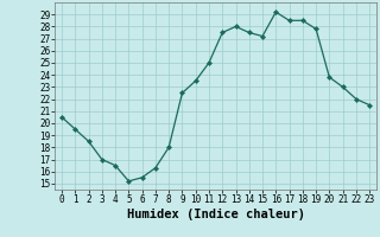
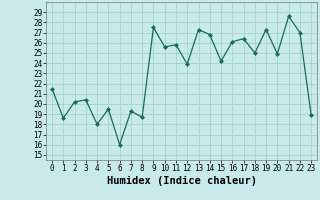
0: 20.5 -> 21.5
1: 19.5 -> 18.6
2: 18.5 -> 20.2
3: 17.0 -> 20.4
4: 16.5 -> 18.0
5: 15.2 -> 19.5
6: 15.5 -> 16.0
7: 16.3 -> 19.3
8: 18.0 -> 18.7
9: 22.5 -> 27.5
10: 23.5 -> 25.6
11: 25.0 -> 25.8
12: 27.5 -> 23.9
13: 28.0 -> 27.3
14: 27.5 -> 26.8
15: 27.2 -> 24.2
16: 29.2 -> 26.1
17: 28.5 -> 26.4
18: 28.5 -> 25.0
19: 27.8 -> 27.3
20: 23.8 -> 24.9
21: 23.0 -> 28.6
22: 22.0 -> 27.0
23: 21.5 -> 18.9
